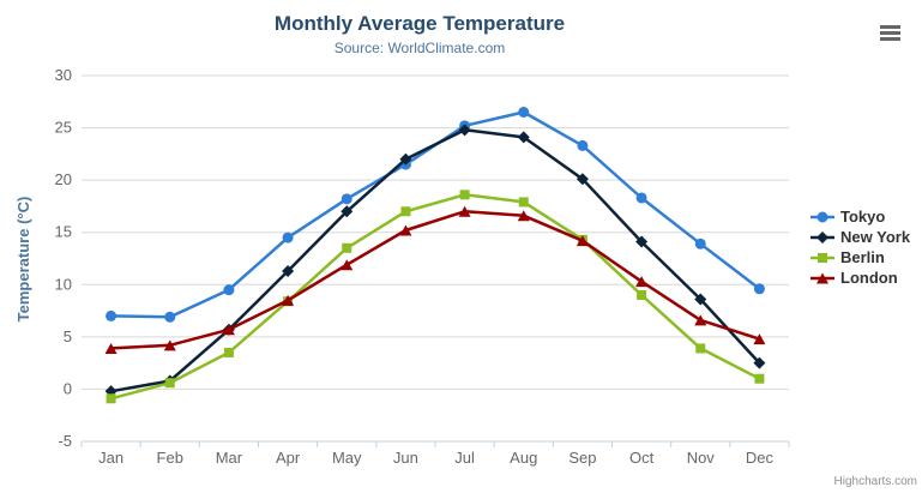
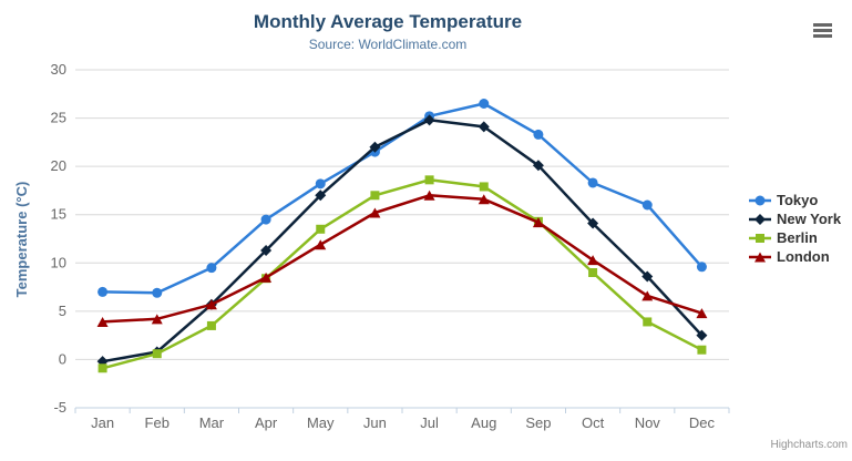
Tokyo/Nov: 14 -> 16
